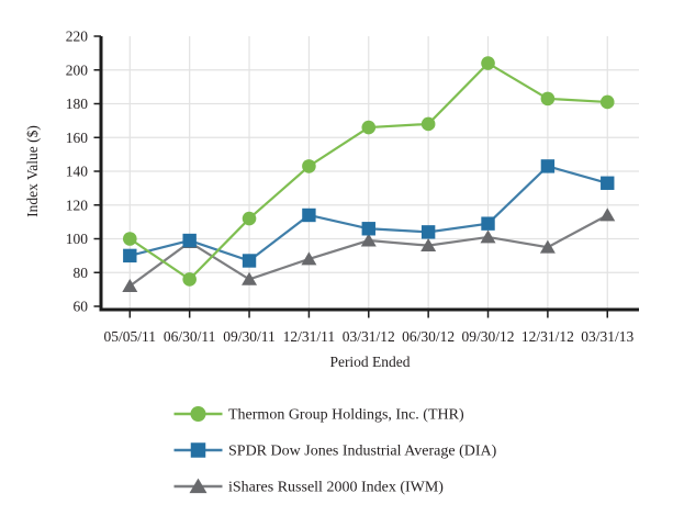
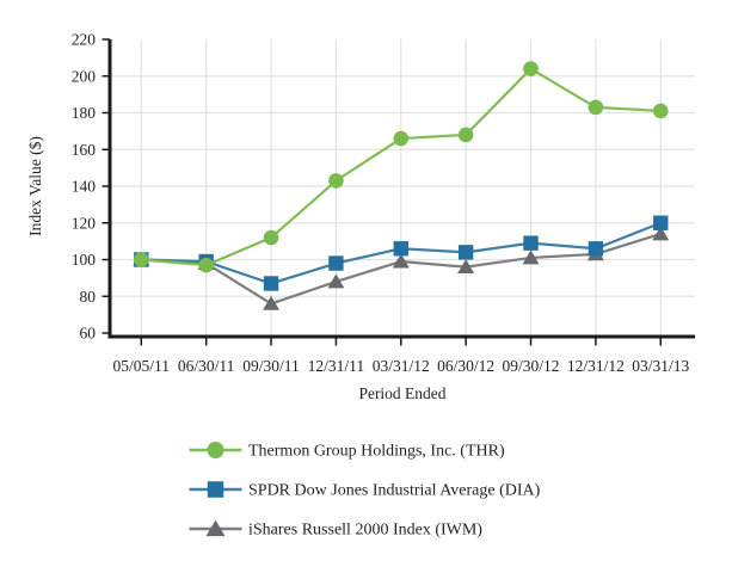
SPDR Dow Jones Industrial Average (DIA)/05/05/11: 90 -> 100
iShares Russell 2000 Index (IWM)/05/05/11: 72 -> 100
Thermon Group Holdings, Inc. (THR)/06/30/11: 76 -> 97
SPDR Dow Jones Industrial Average (DIA)/12/31/11: 114 -> 98
SPDR Dow Jones Industrial Average (DIA)/12/31/12: 143 -> 106
iShares Russell 2000 Index (IWM)/12/31/12: 95 -> 103
SPDR Dow Jones Industrial Average (DIA)/03/31/13: 133 -> 120
